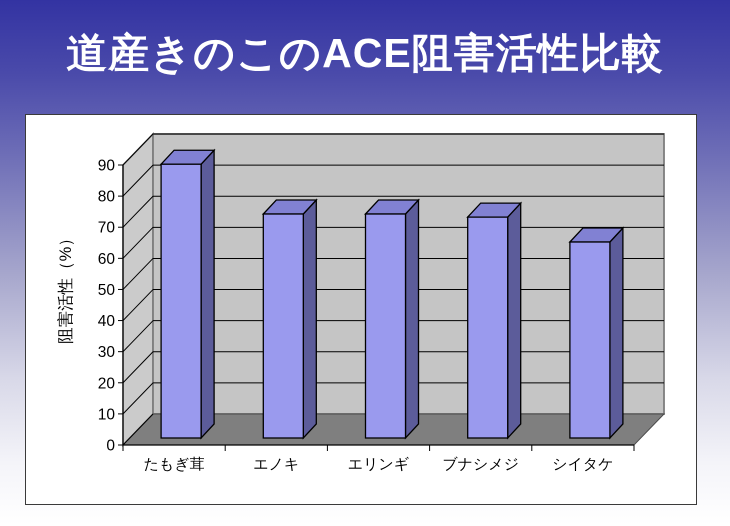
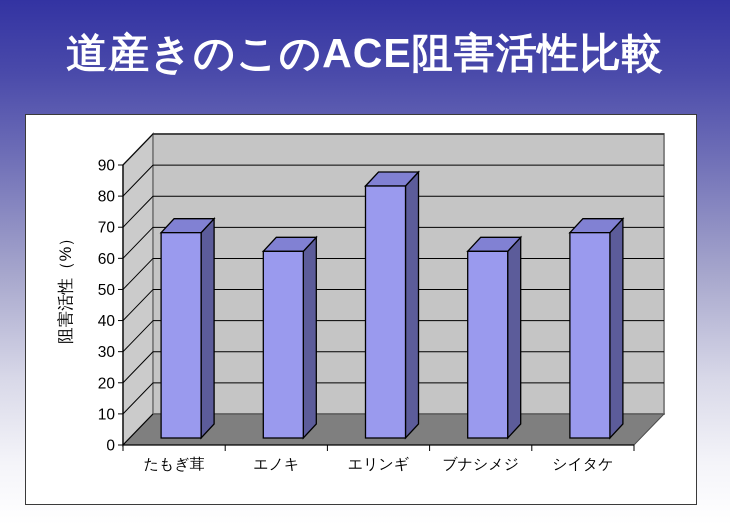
たもぎ茸: 88 -> 66
エノキ: 72 -> 60
エリンギ: 72 -> 81
ブナシメジ: 71 -> 60
シイタケ: 63 -> 66
